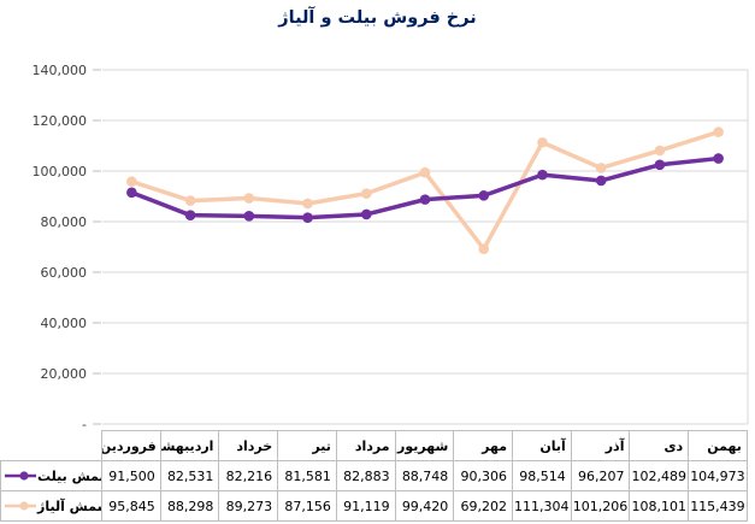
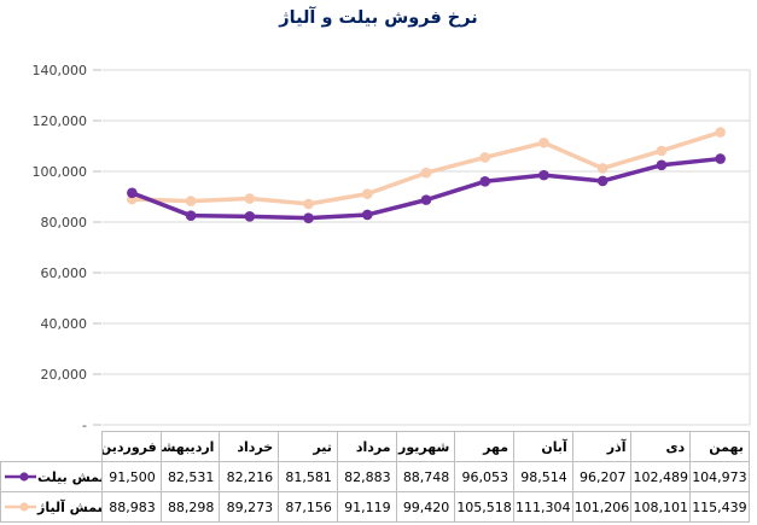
شمش آلیاژ/فروردین: 95,845 -> 88,983
شمش بیلت/مهر: 90,306 -> 96,053
شمش آلیاژ/مهر: 69,202 -> 105,518
